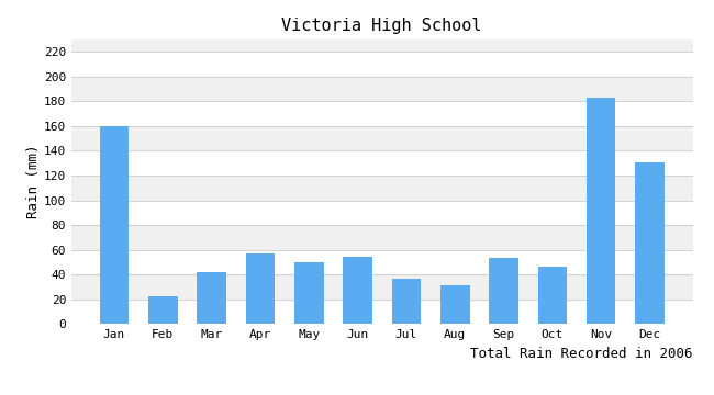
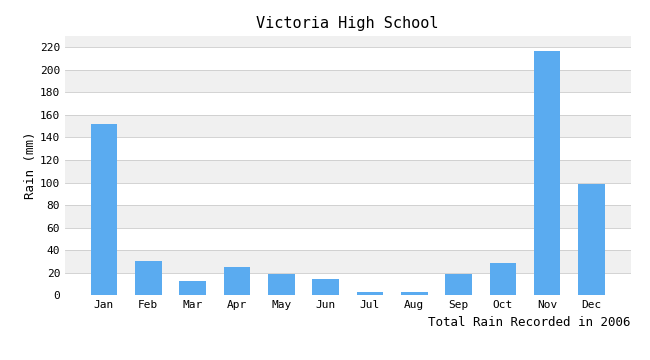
Jan: 160 -> 152
Feb: 22 -> 30
Mar: 42 -> 13
Apr: 57 -> 25
May: 50 -> 19
Jun: 54 -> 14
Jul: 37 -> 3
Aug: 31 -> 3
Sep: 53 -> 19
Oct: 46 -> 29
Nov: 183 -> 217
Dec: 131 -> 99
